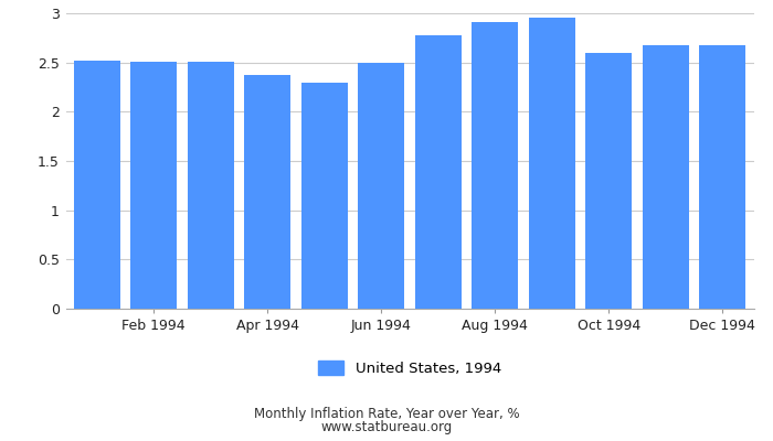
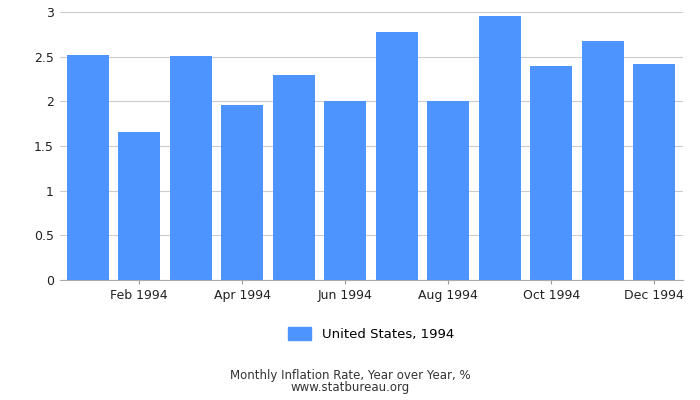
Feb 1994: 2.51 -> 1.66
Apr 1994: 2.37 -> 1.96
Jun 1994: 2.50 -> 2.00
Aug 1994: 2.91 -> 2.00
Oct 1994: 2.60 -> 2.40
Dec 1994: 2.67 -> 2.42
